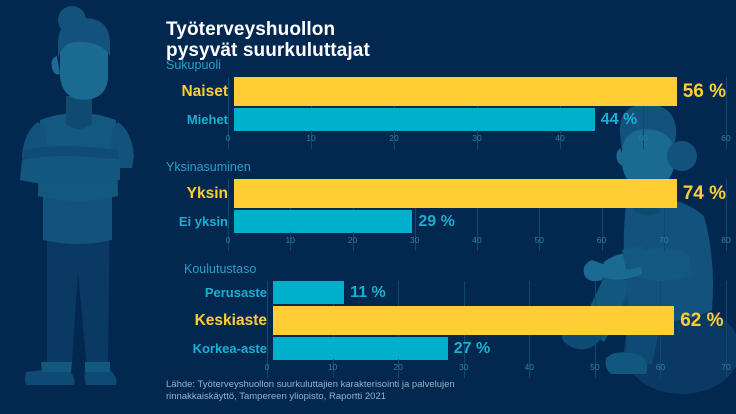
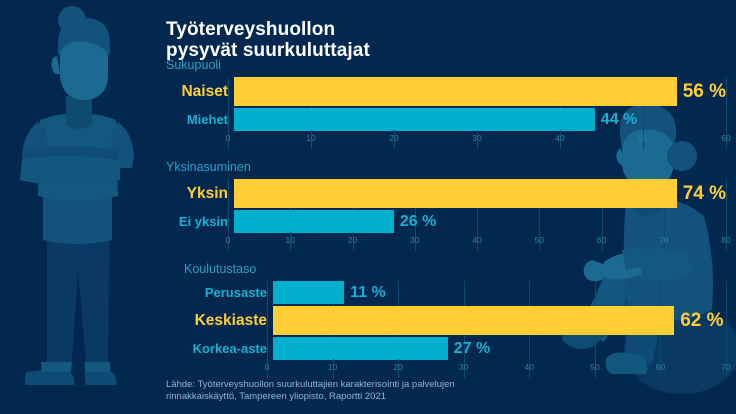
Yksinasuminen/Ei yksin: 29 -> 26
